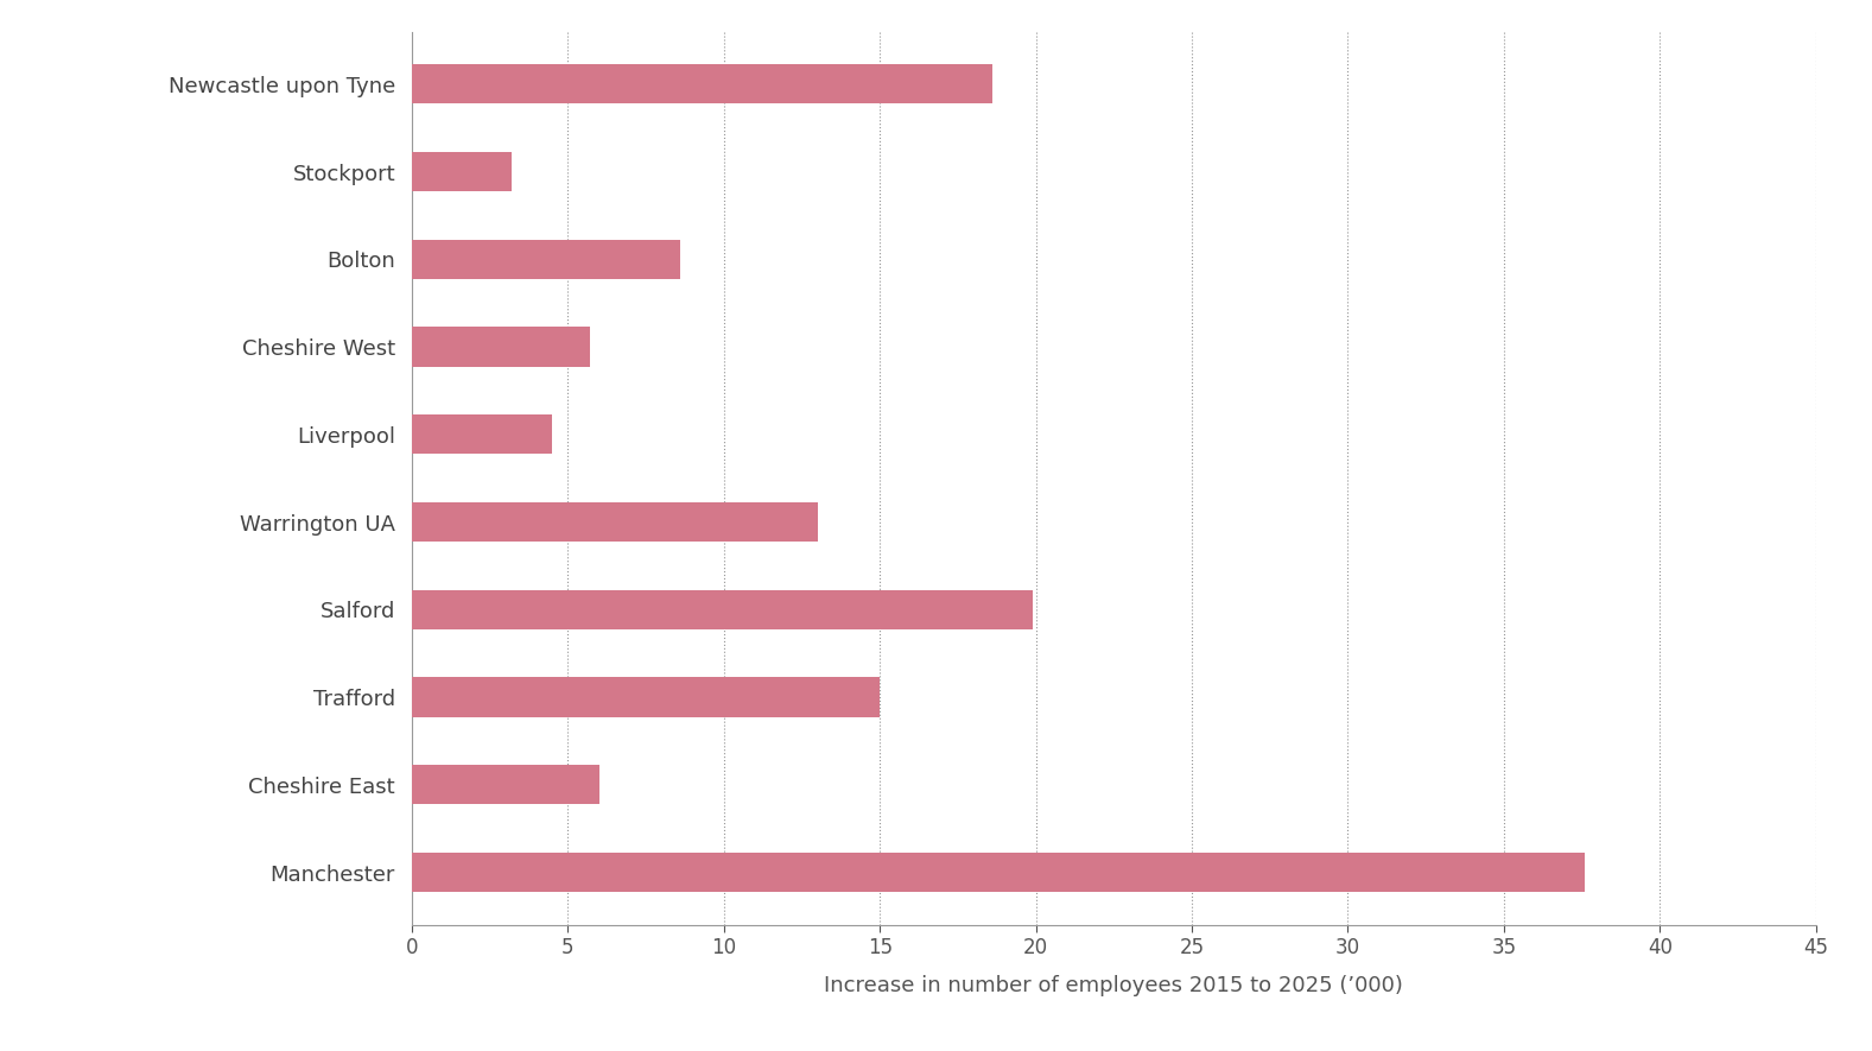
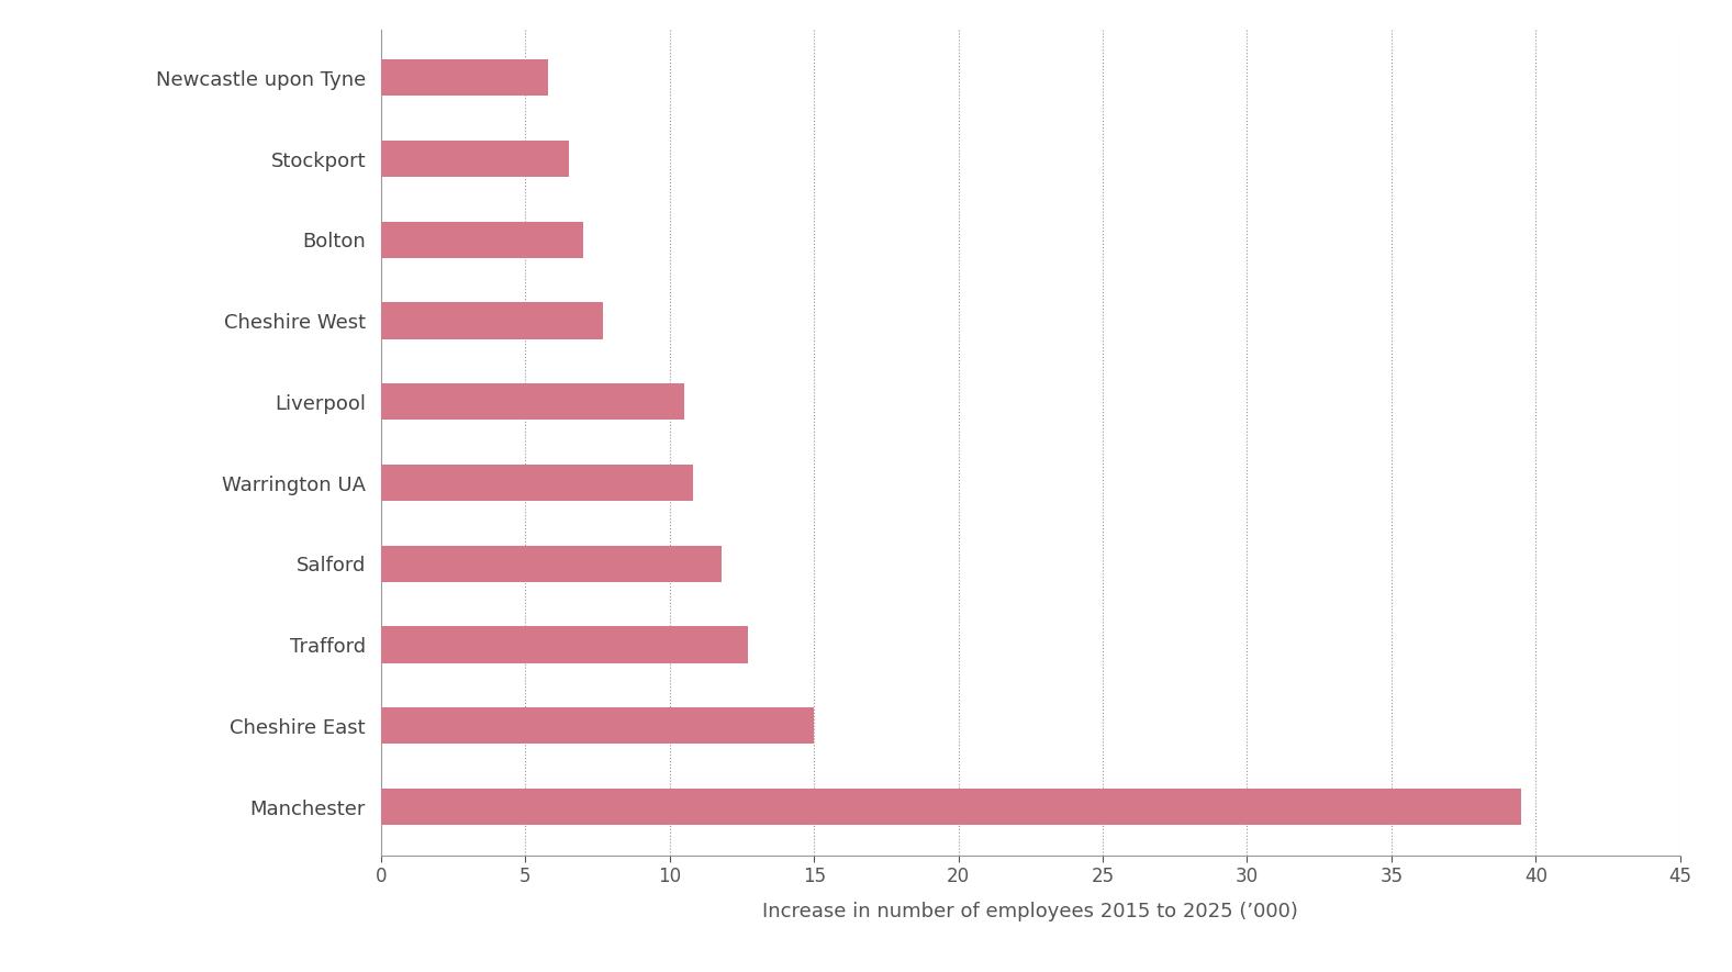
Newcastle upon Tyne: 18.6 -> 5.8
Stockport: 3.2 -> 6.5
Bolton: 8.6 -> 7.0
Cheshire West: 5.7 -> 7.7
Liverpool: 4.5 -> 10.5
Warrington UA: 13.0 -> 10.8
Salford: 19.9 -> 11.8
Trafford: 15.0 -> 12.7
Cheshire East: 6.0 -> 15.0
Manchester: 37.6 -> 39.5
